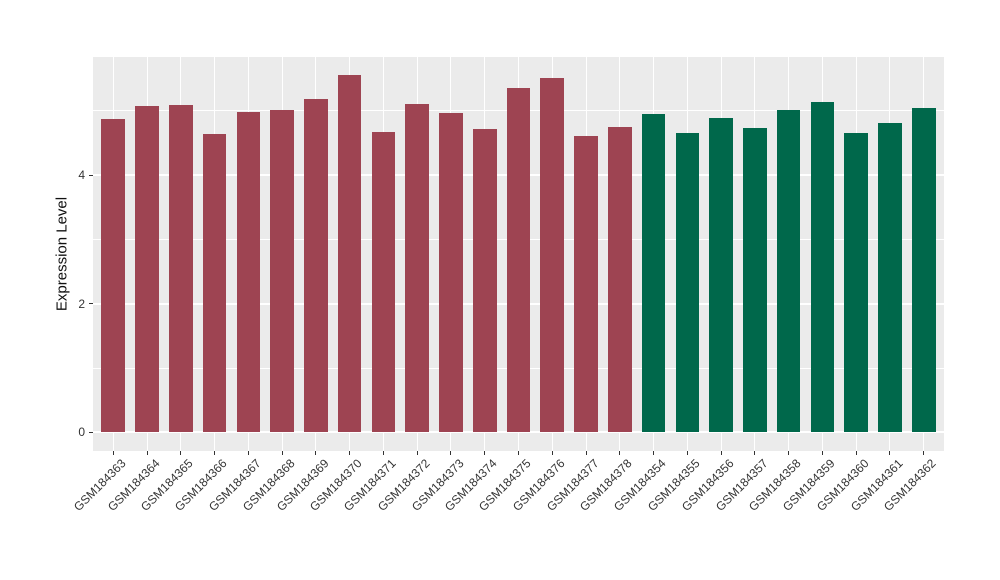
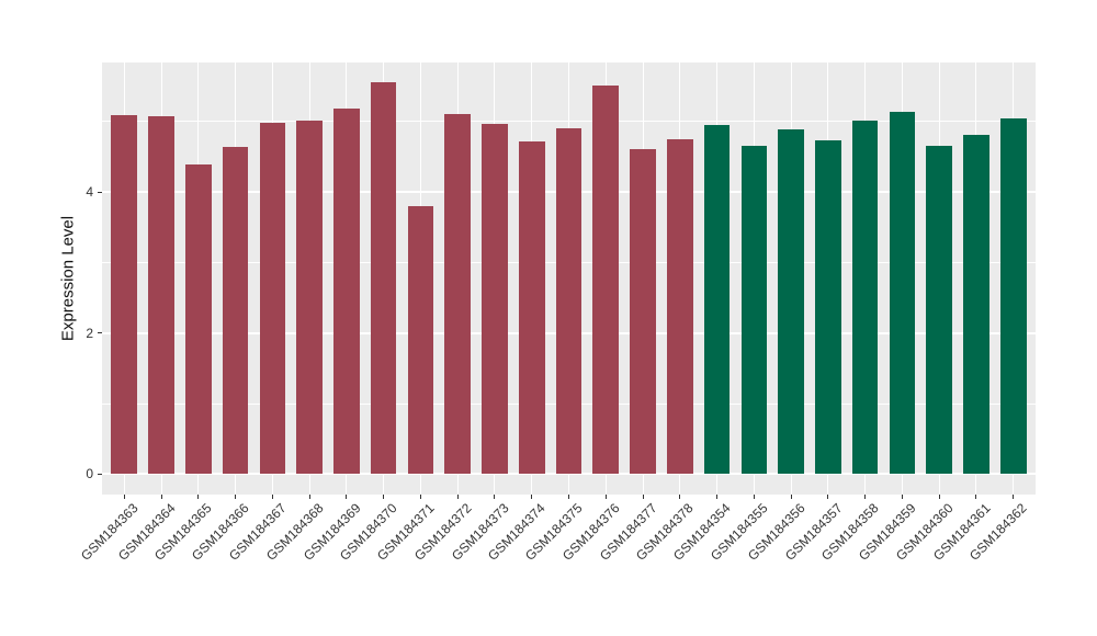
GSM184363: 4.9 -> 5.1
GSM184365: 5.1 -> 4.4
GSM184371: 4.7 -> 3.8
GSM184375: 5.3 -> 4.9
